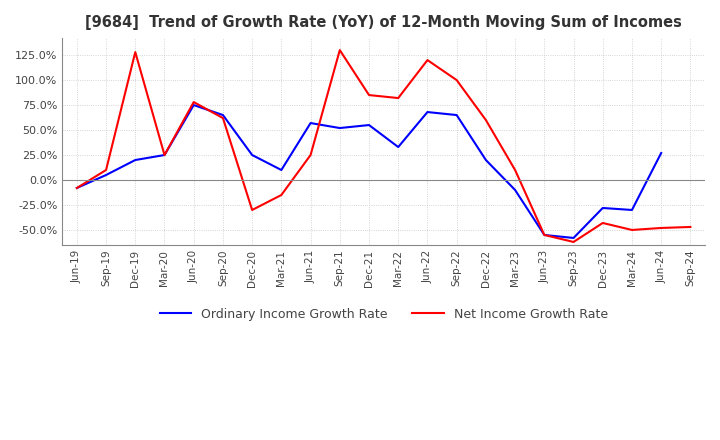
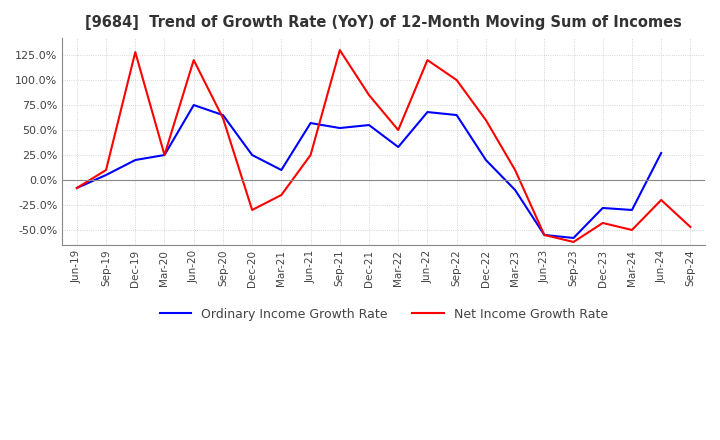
Net Income Growth Rate/Jun-20: 78% -> 120%
Net Income Growth Rate/Mar-22: 82% -> 50%
Net Income Growth Rate/Jun-24: -48% -> -20%
